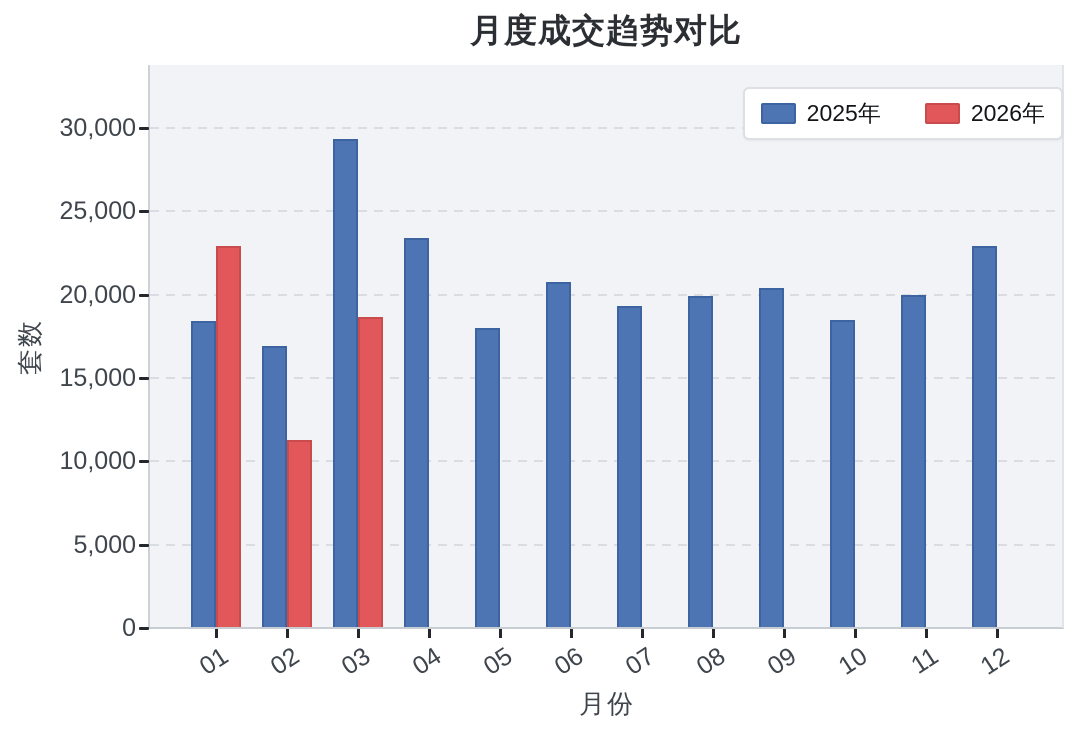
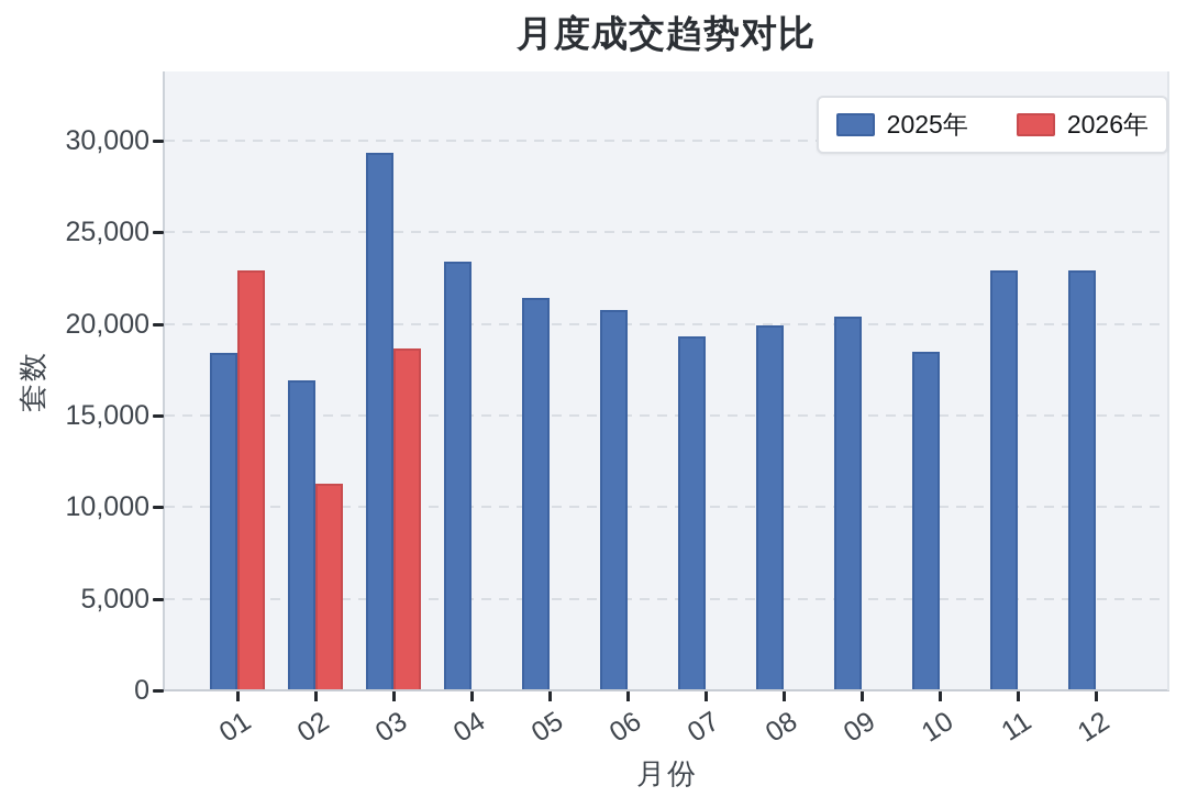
2025年/05: 18000 -> 21400
2025年/11: 20000 -> 22900
